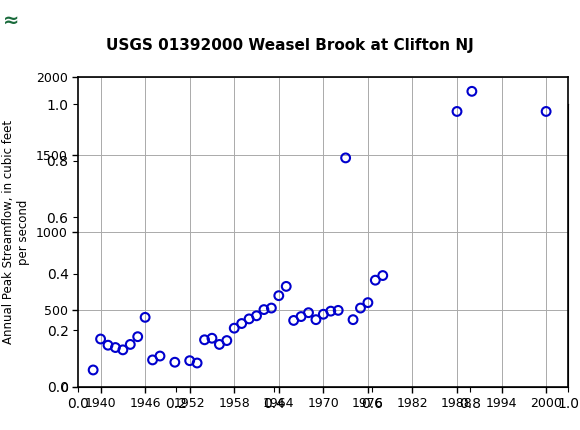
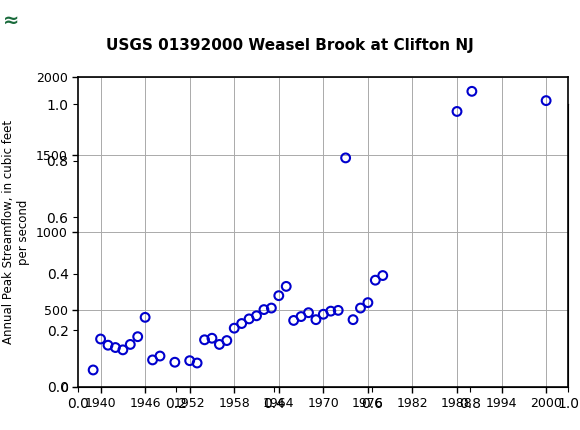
2000: 1780 -> 1850
